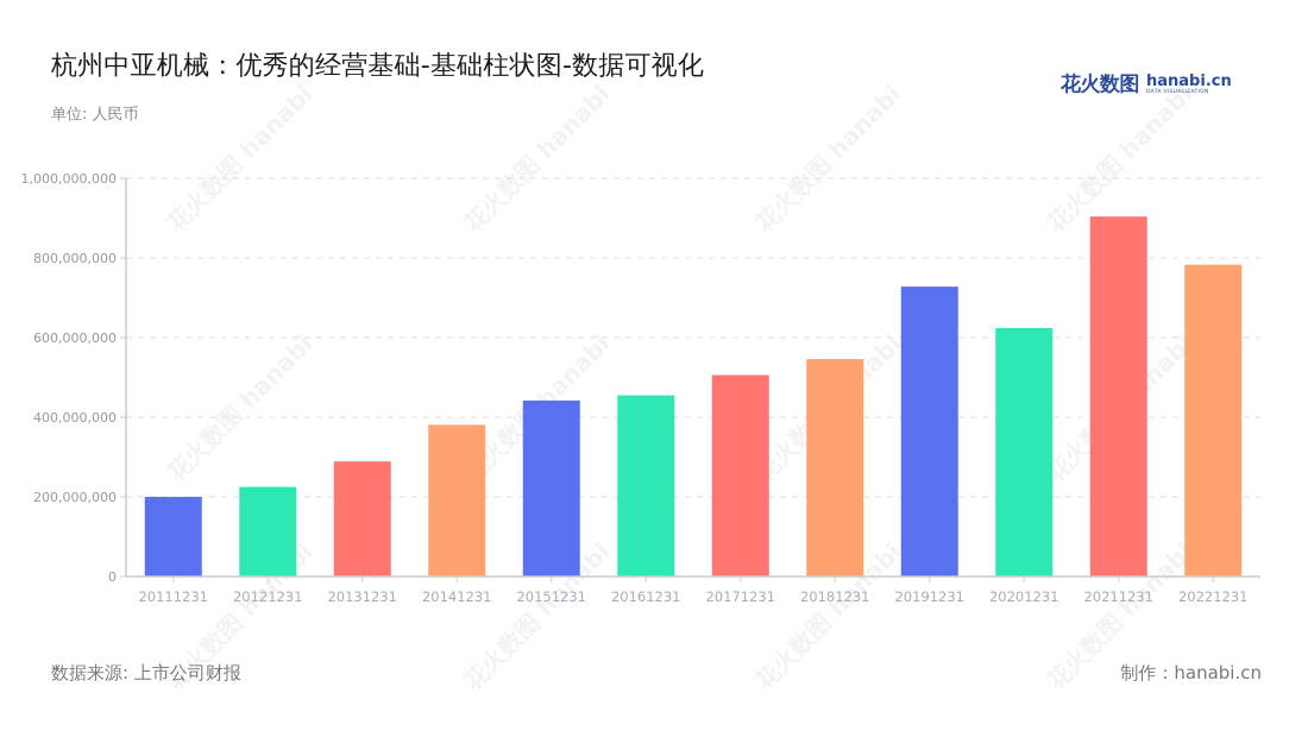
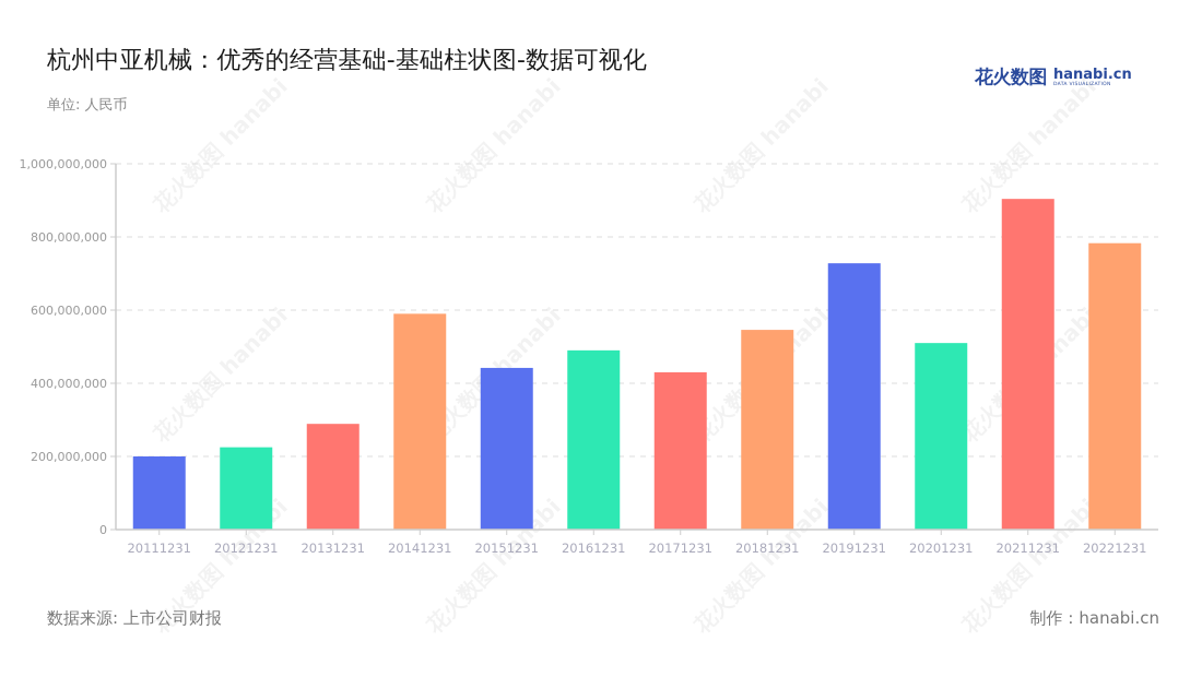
20141231: 380000000 -> 590000000
20161231: 460000000 -> 490000000
20171231: 510000000 -> 430000000
20201231: 620000000 -> 510000000
